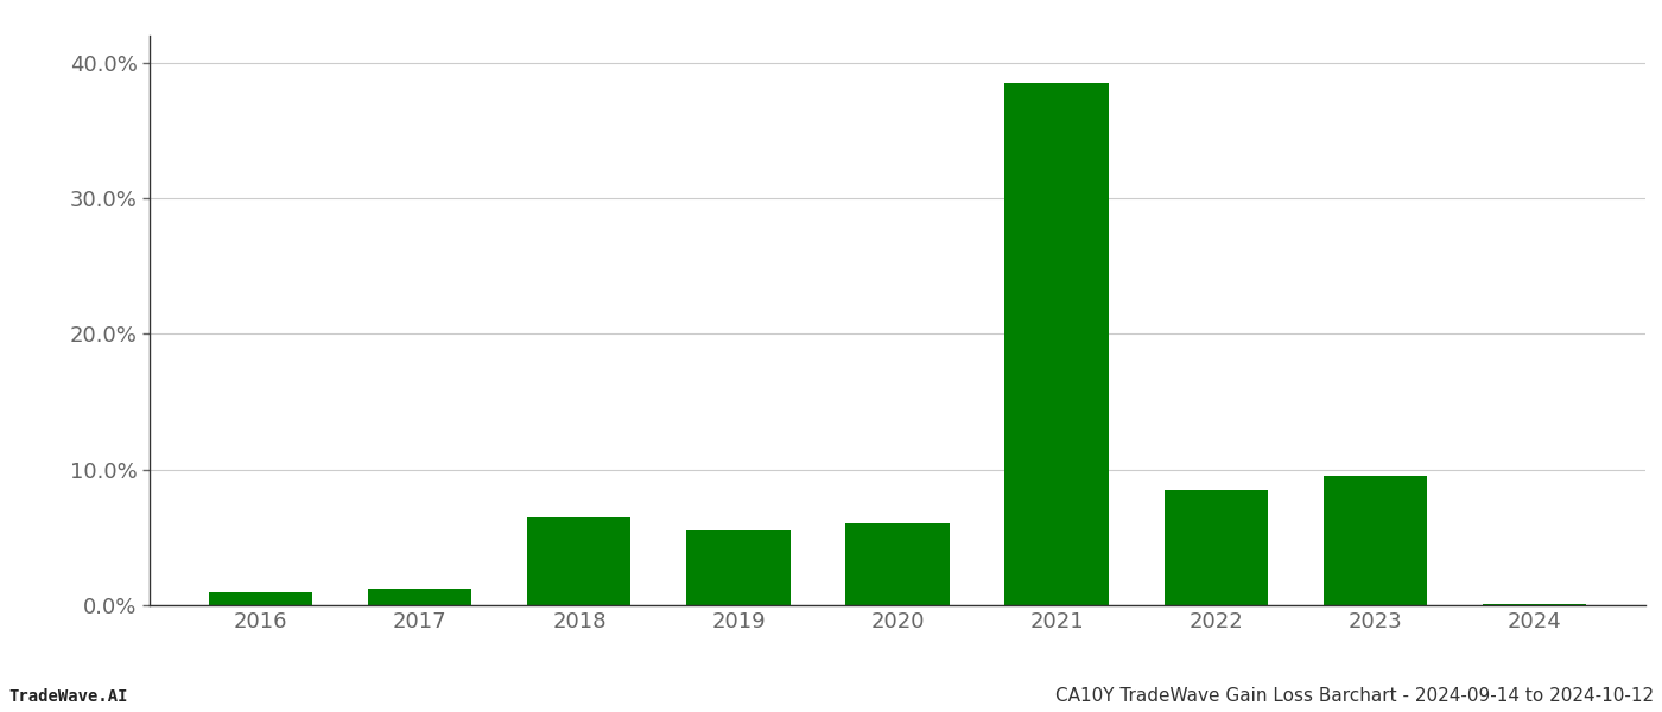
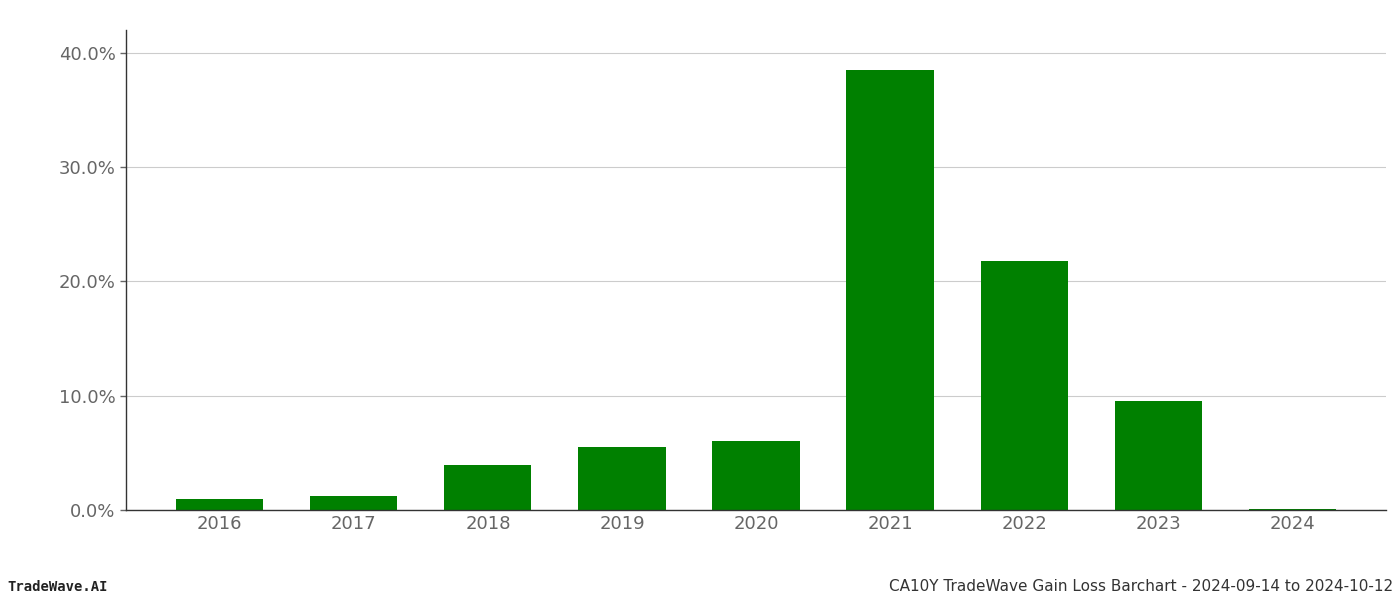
2018: 6.5% -> 3.9%
2022: 8.5% -> 21.8%
